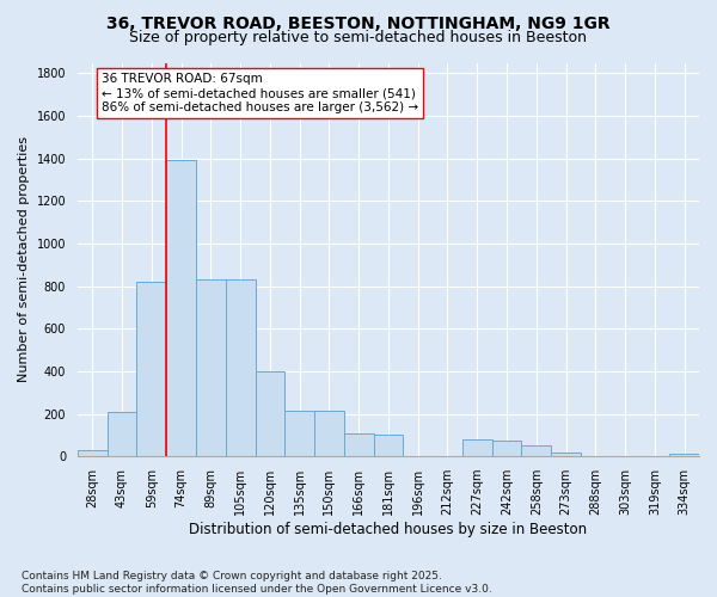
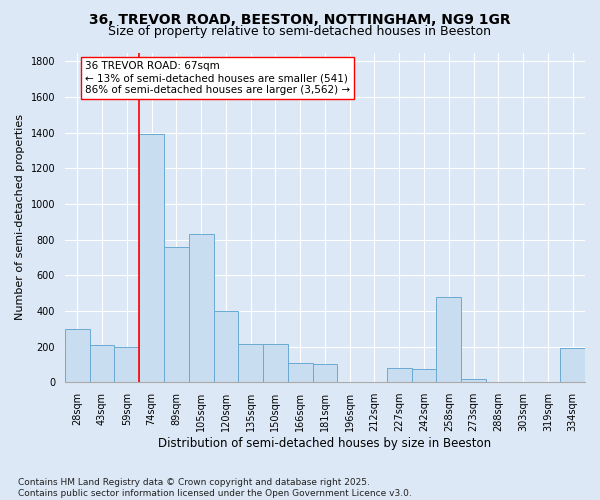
28sqm: 30 -> 300
59sqm: 820 -> 200
89sqm: 830 -> 760
258sqm: 50 -> 480
334sqm: 20 -> 190
